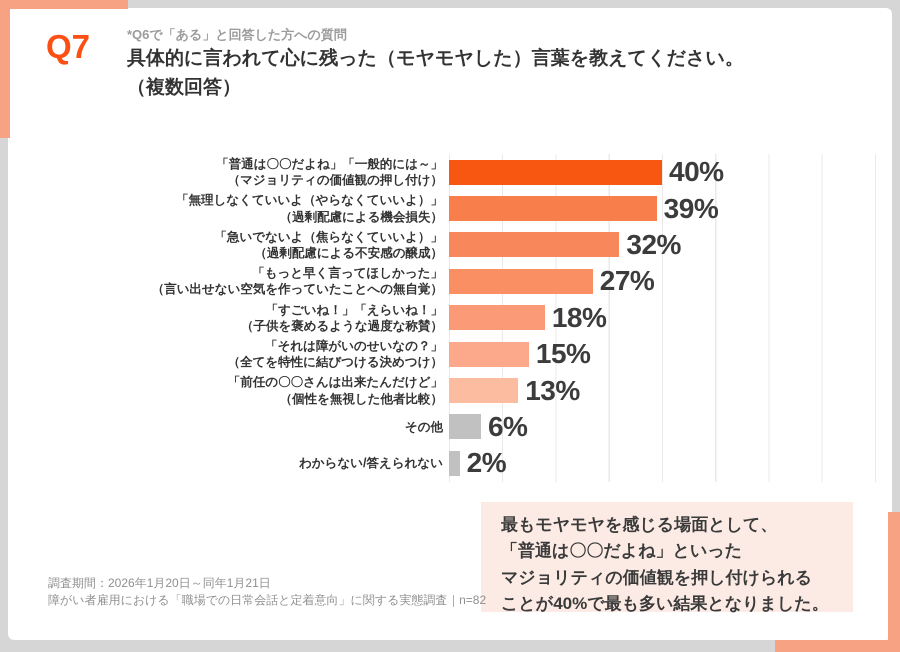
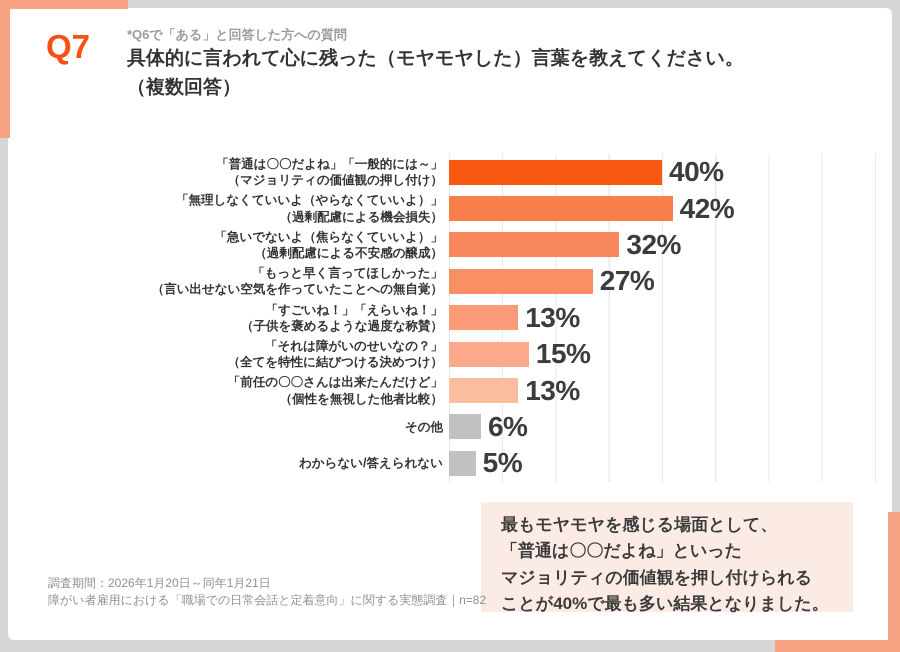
「無理しなくていいよ（やらなくていいよ）」: 39% -> 42%
「すごいね！」「えらいね！」: 18% -> 13%
わからない/答えられない: 2% -> 5%
